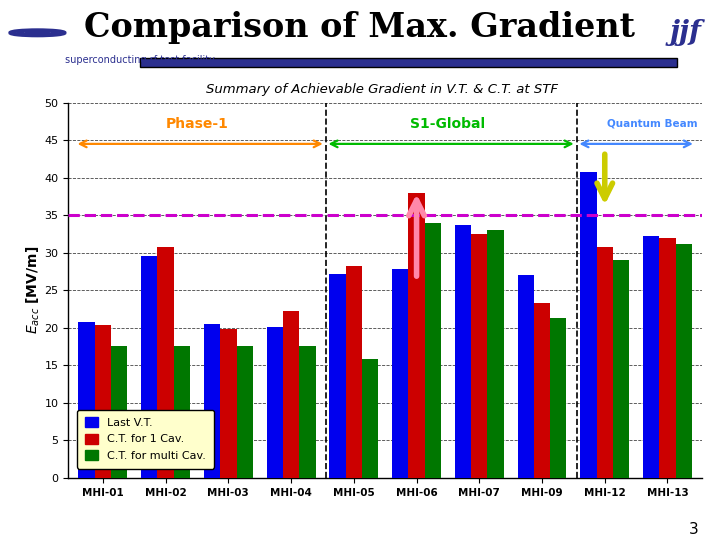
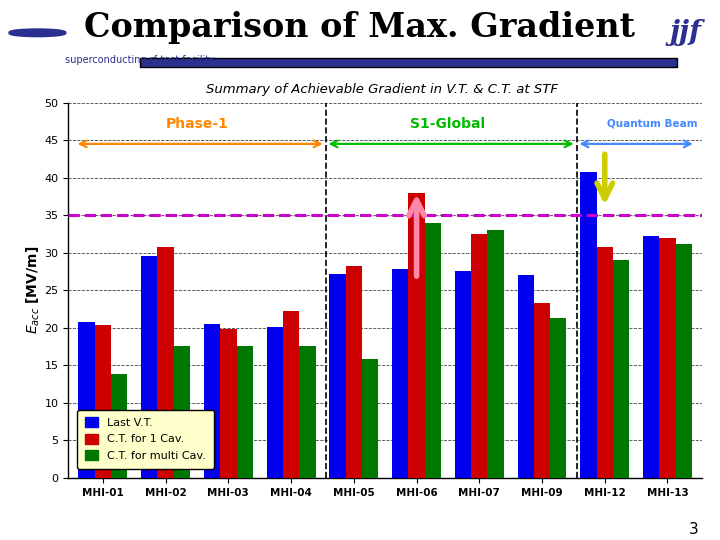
C.T. for multi Cav./MHI-01: 17.6 -> 13.8
Last V.T./MHI-07: 33.7 -> 27.6
